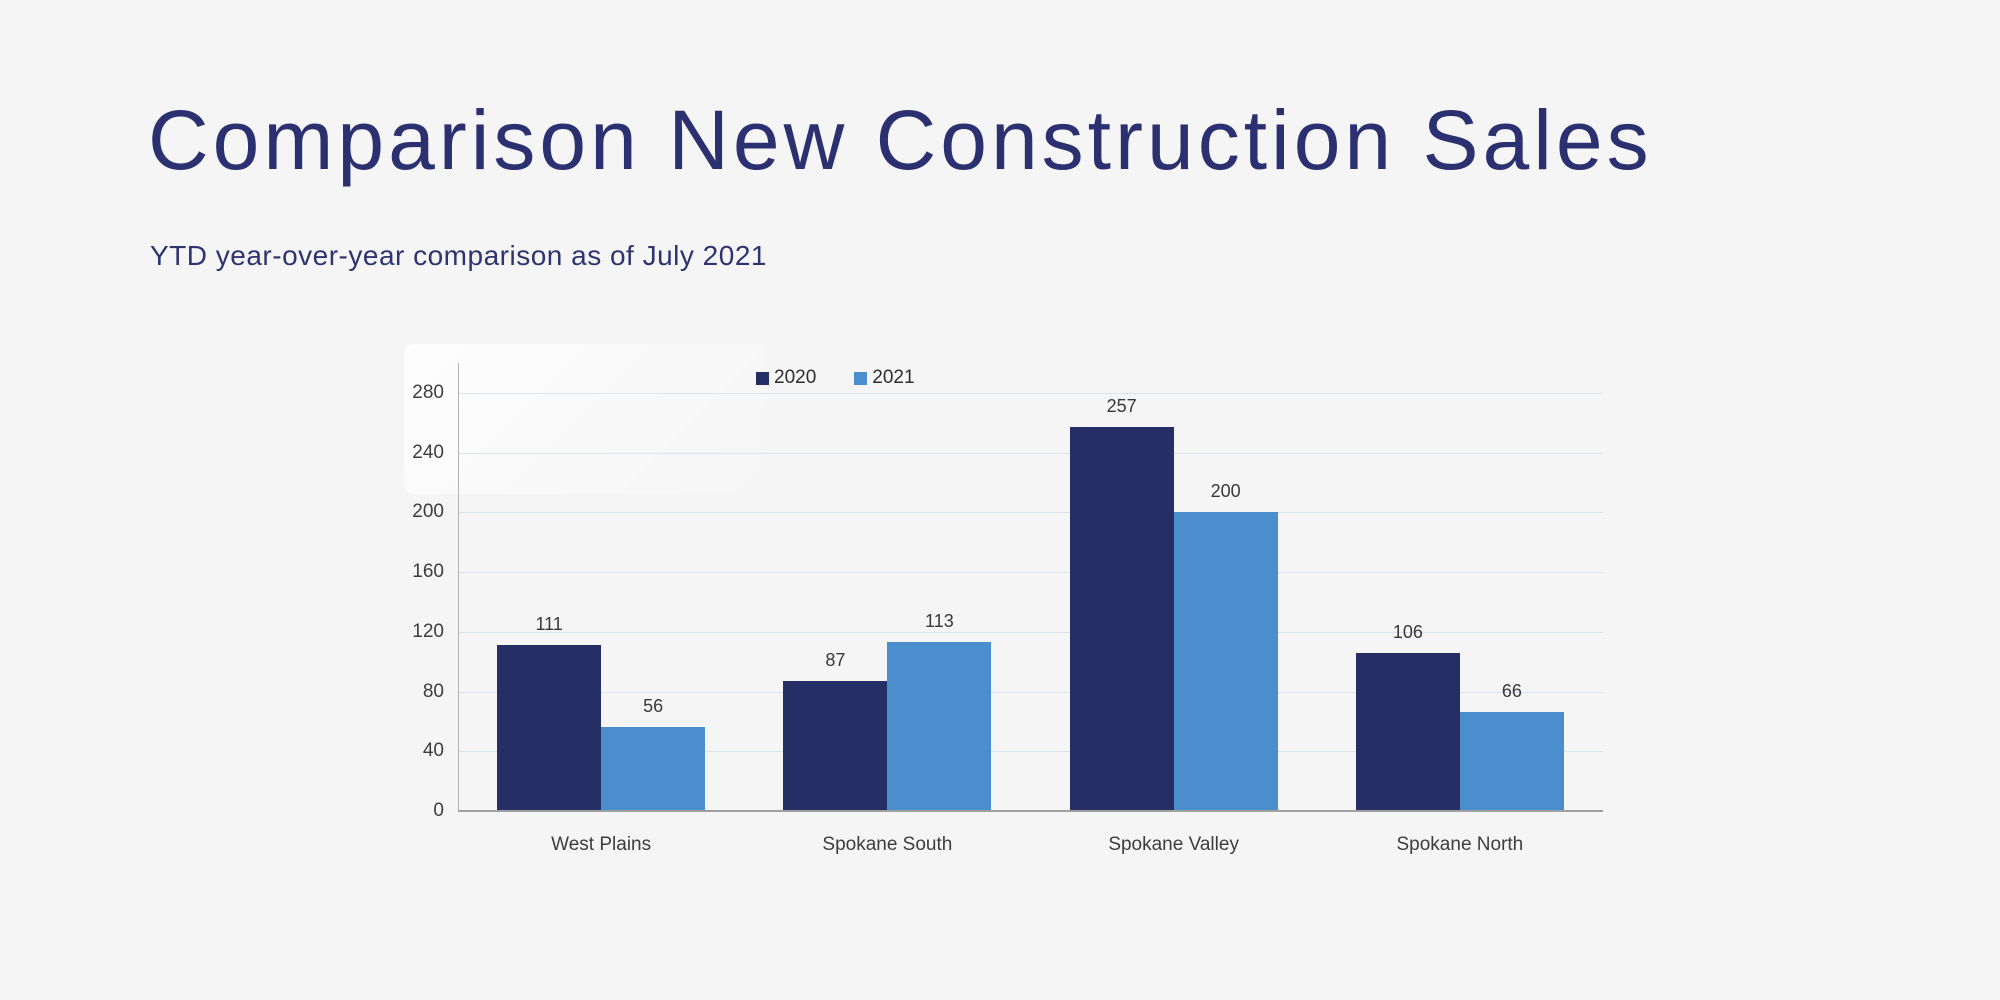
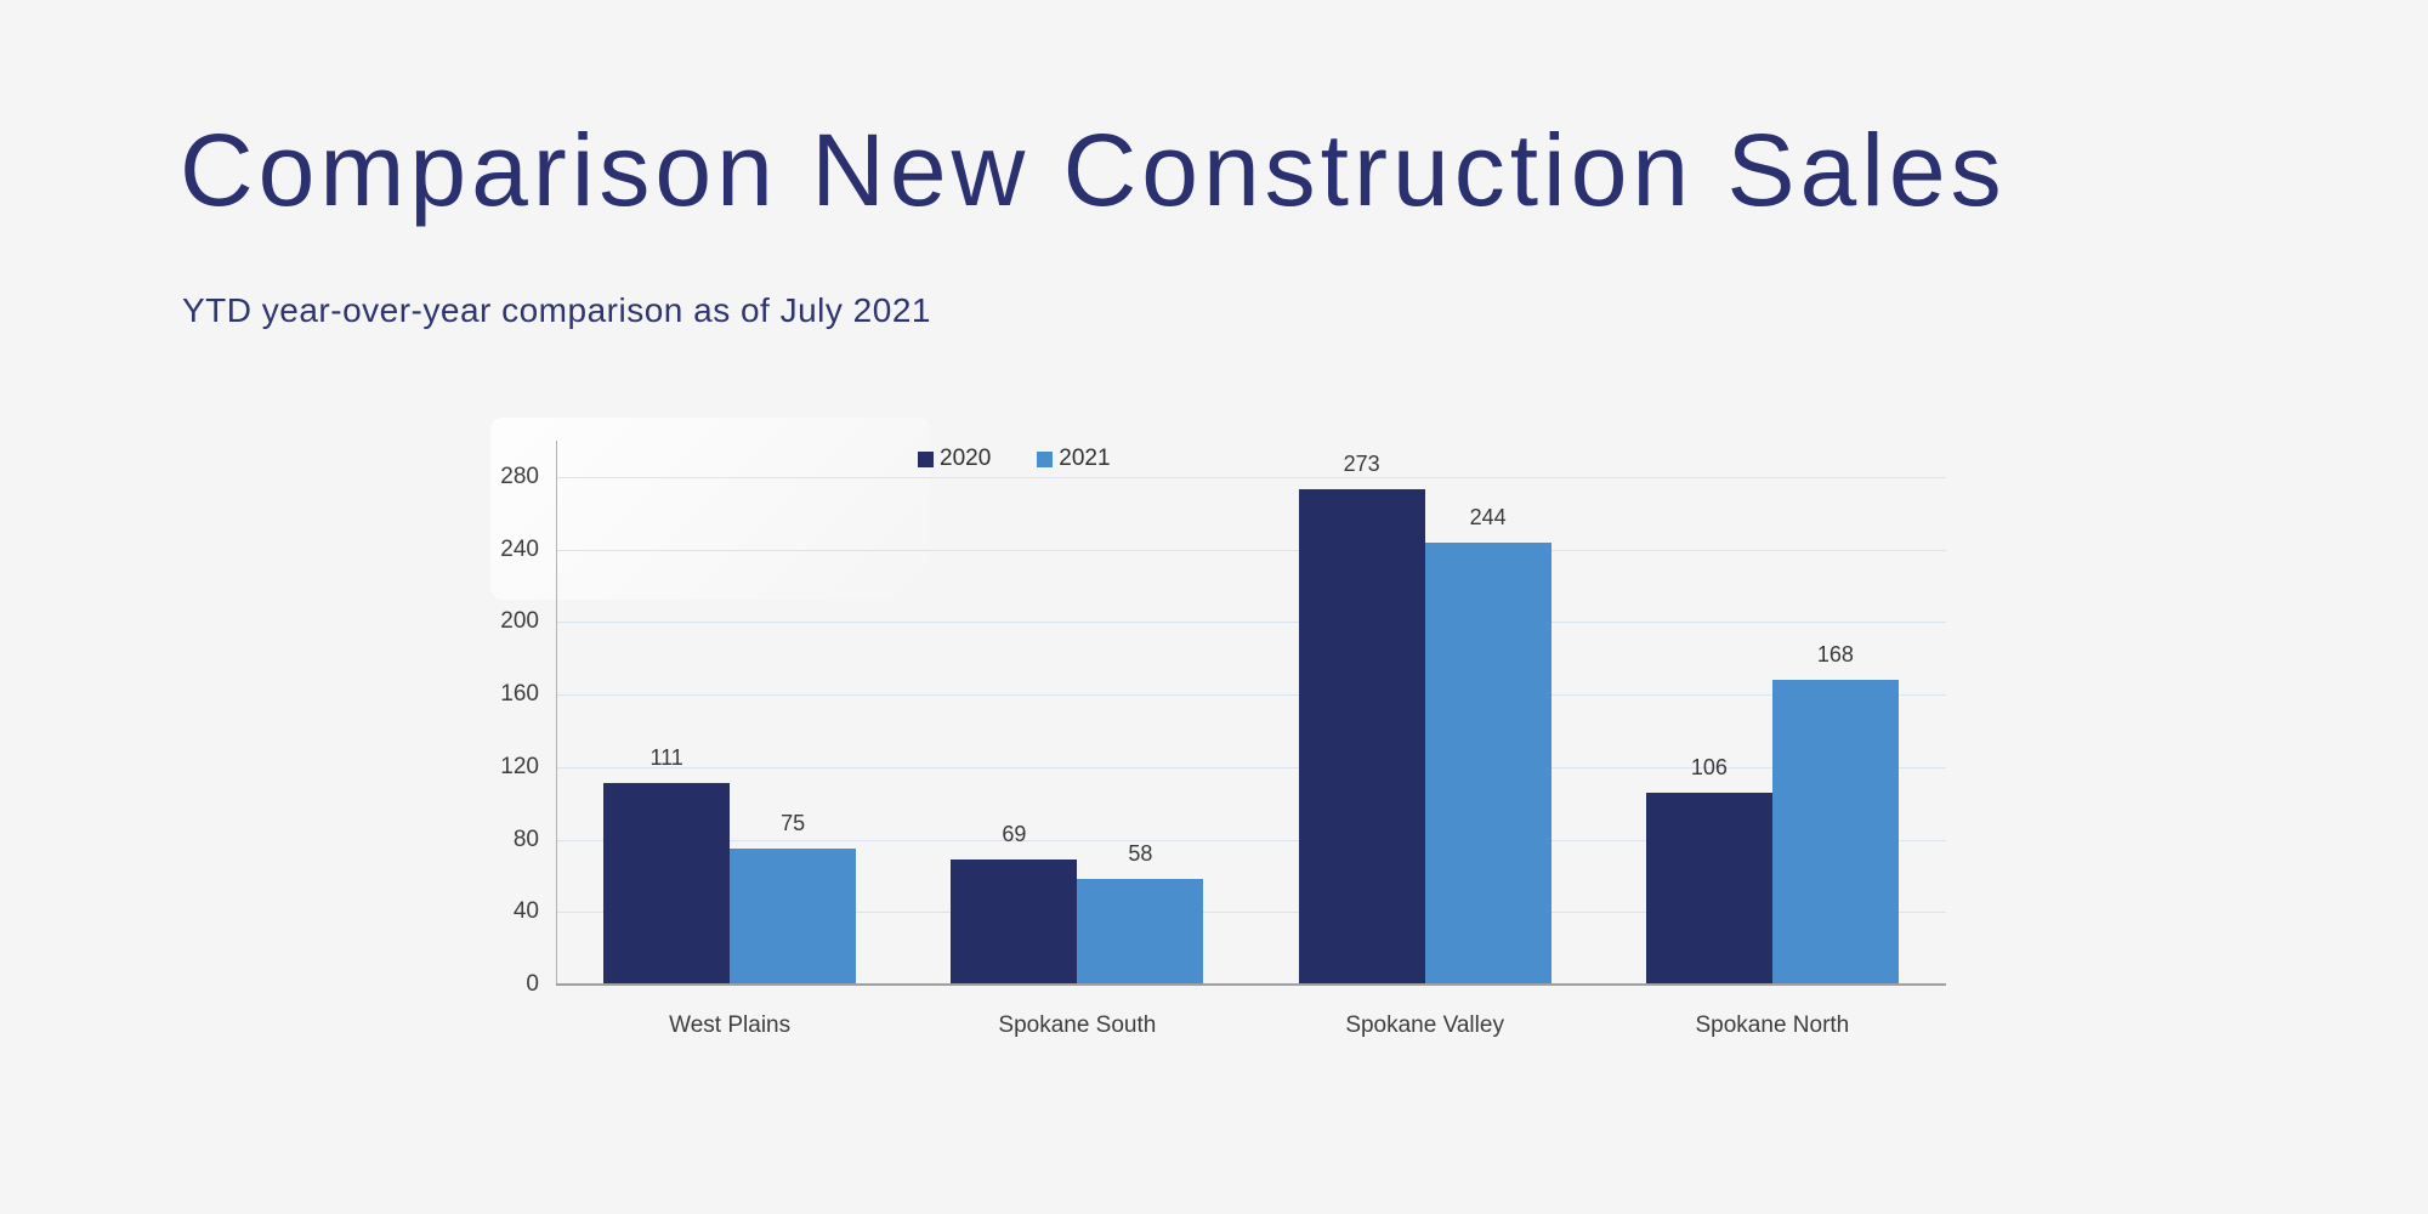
2021/West Plains: 56 -> 75
2020/Spokane South: 87 -> 69
2021/Spokane South: 113 -> 58
2020/Spokane Valley: 257 -> 273
2021/Spokane Valley: 200 -> 244
2021/Spokane North: 66 -> 168
